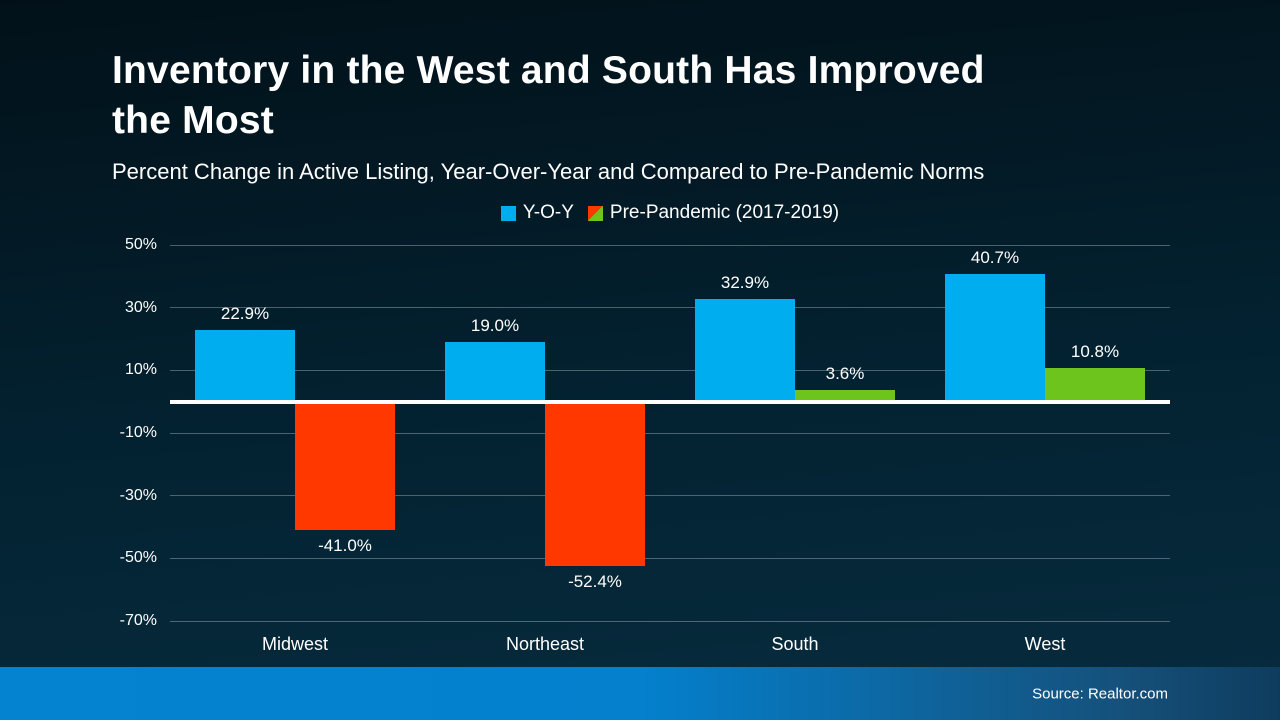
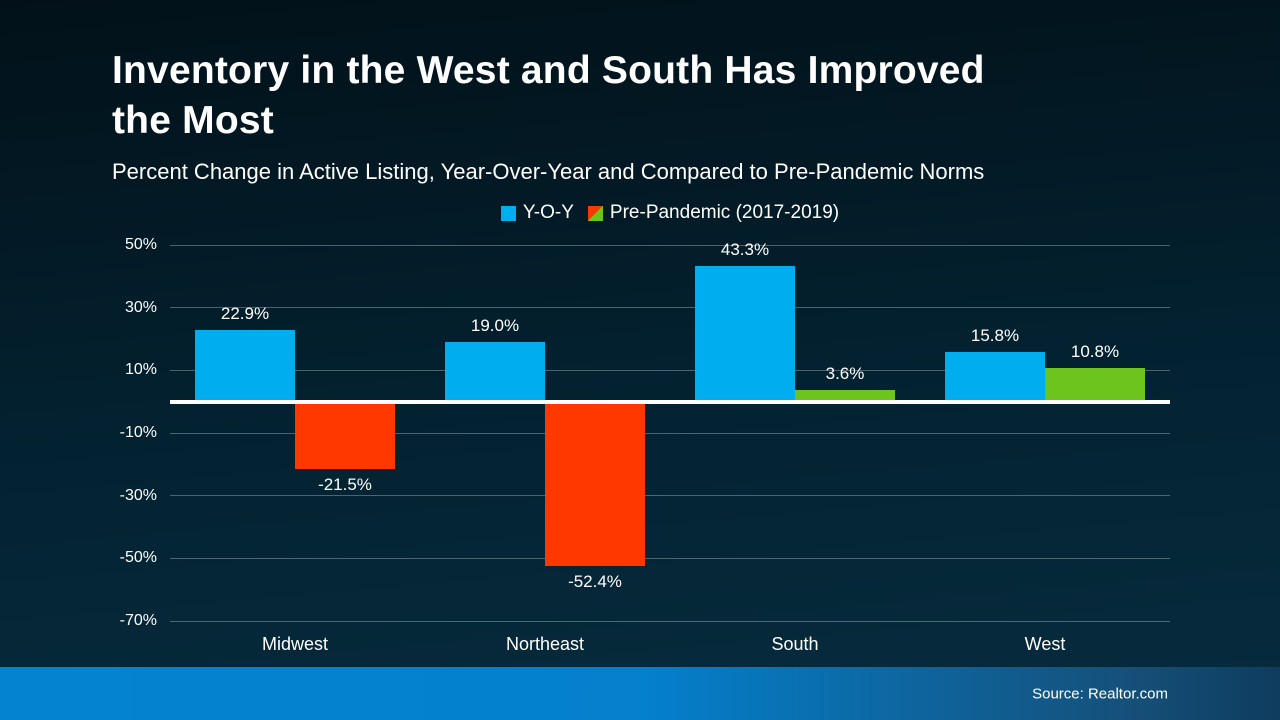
Pre-Pandemic (2017-2019)/Midwest: -41.0% -> -21.5%
Y-O-Y/South: 32.9% -> 43.3%
Y-O-Y/West: 40.7% -> 15.8%
